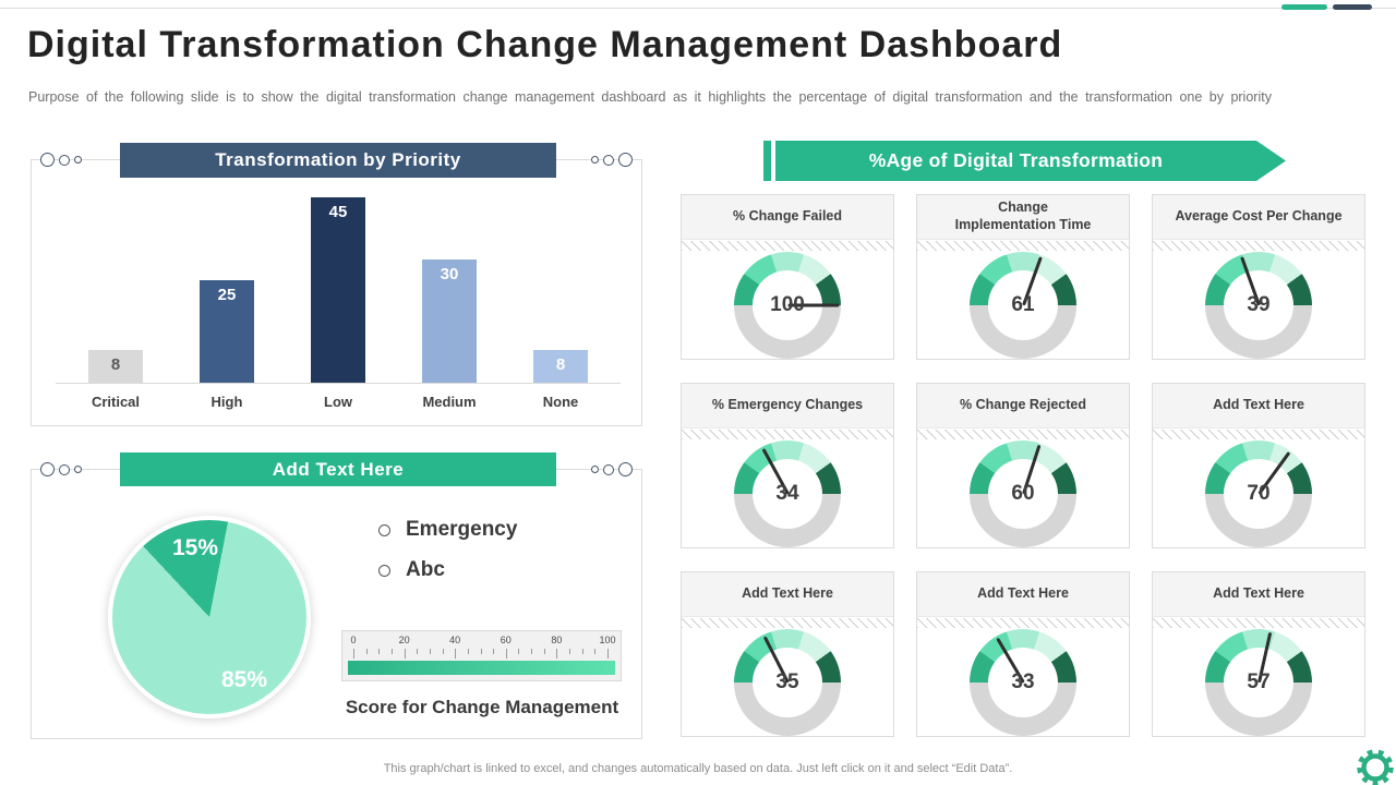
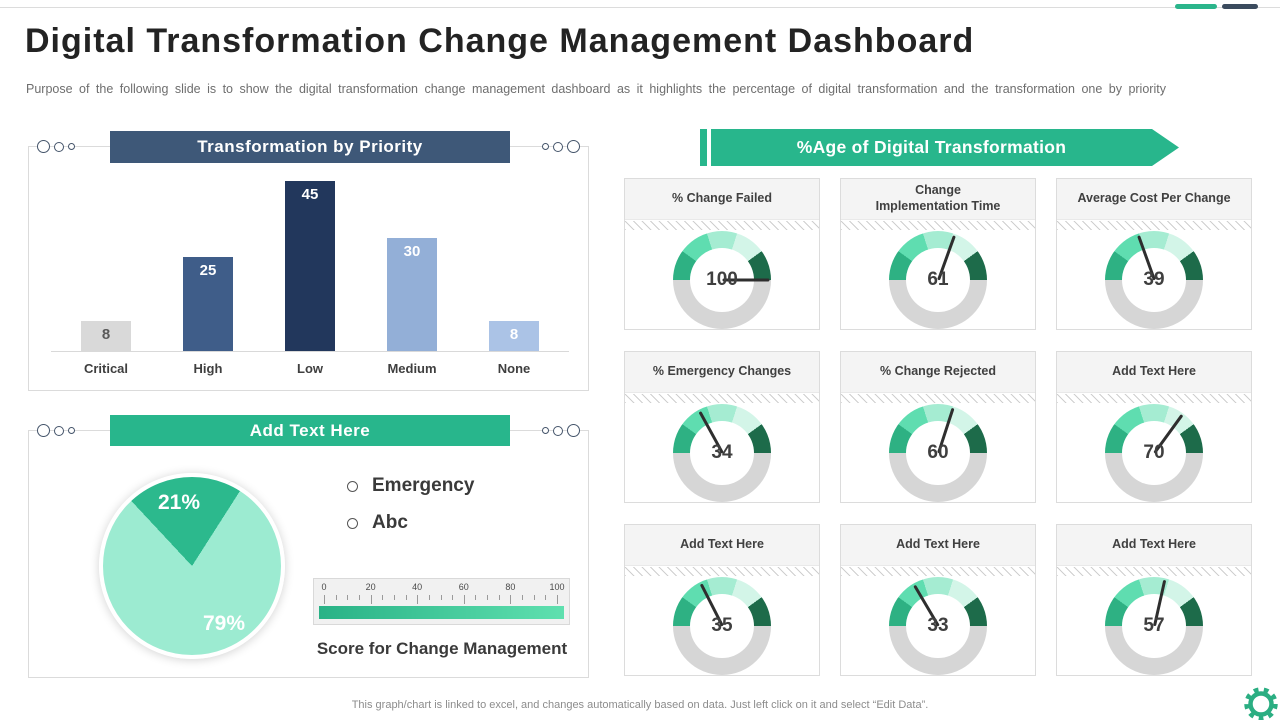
Add Text Here/Emergency: 15% -> 21%
Add Text Here/Abc: 85% -> 79%
